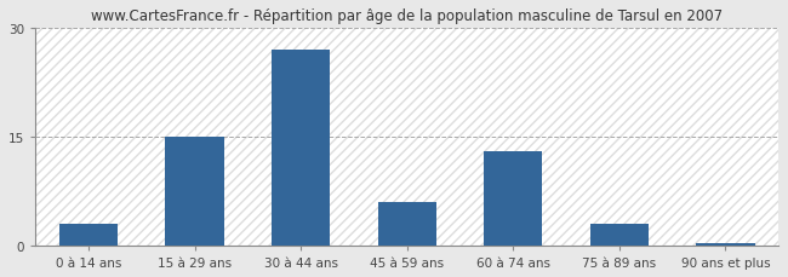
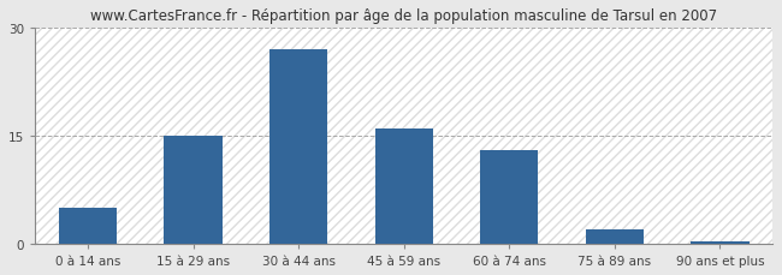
0 à 14 ans: 3.0 -> 5.0
45 à 59 ans: 6.0 -> 16.0
75 à 89 ans: 3.0 -> 2.0
